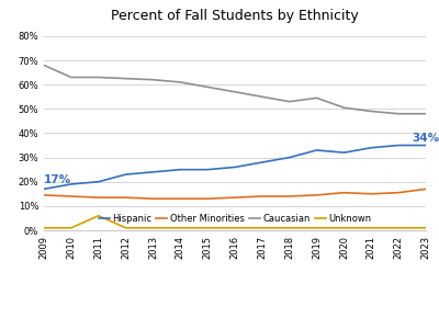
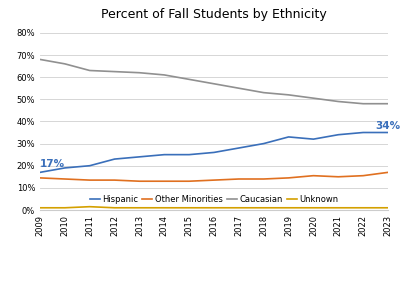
Caucasian/2010: 63.0% -> 66.0%
Unknown/2011: 6.0% -> 1.5%
Caucasian/2019: 54.5% -> 52.0%
